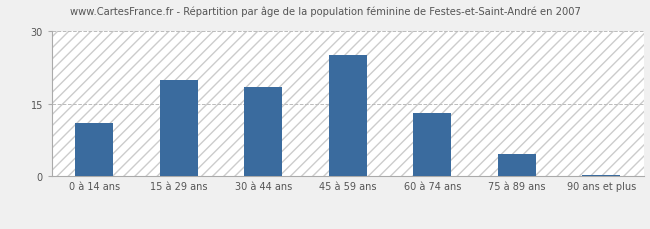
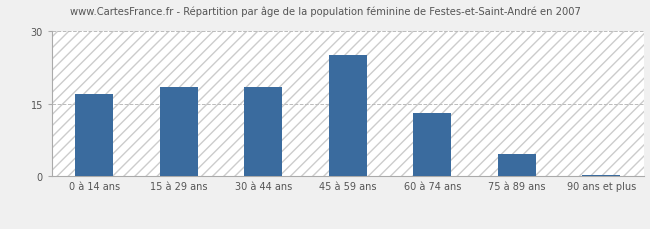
0 à 14 ans: 11.0 -> 17.0
15 à 29 ans: 20.0 -> 18.5
